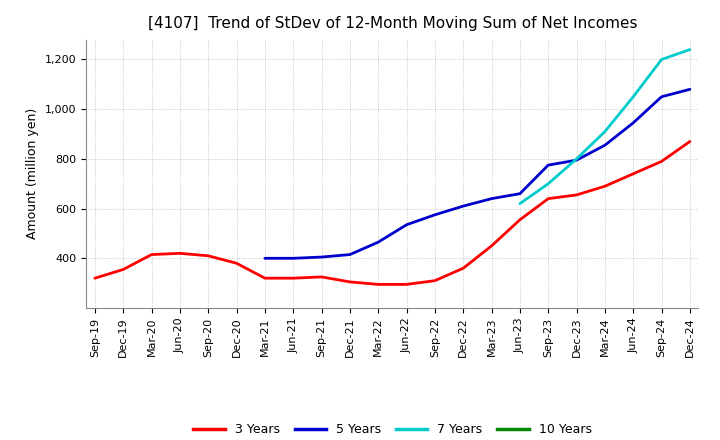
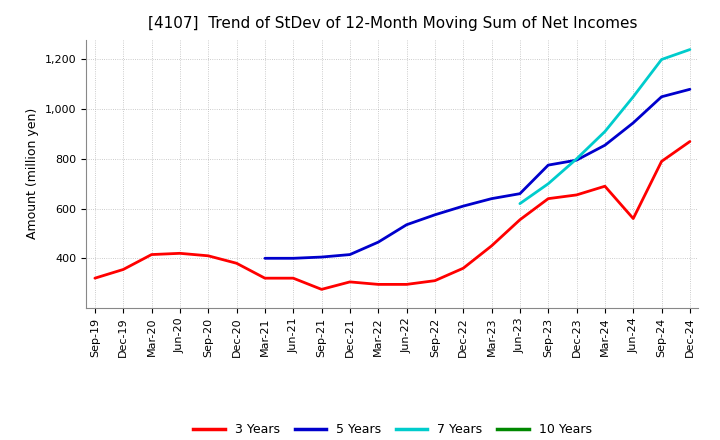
3 Years/Sep-21: 325 -> 275
3 Years/Jun-24: 740 -> 560
